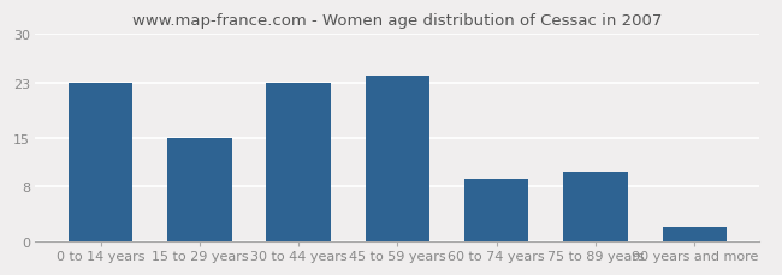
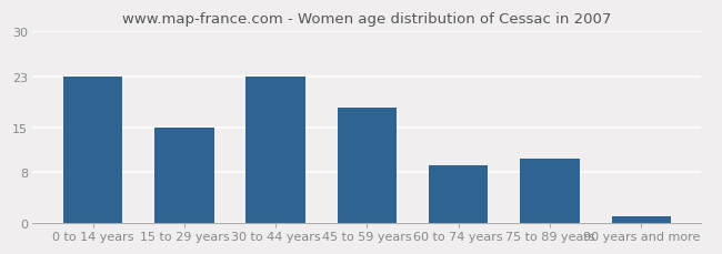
45 to 59 years: 24 -> 18
90 years and more: 2 -> 1
